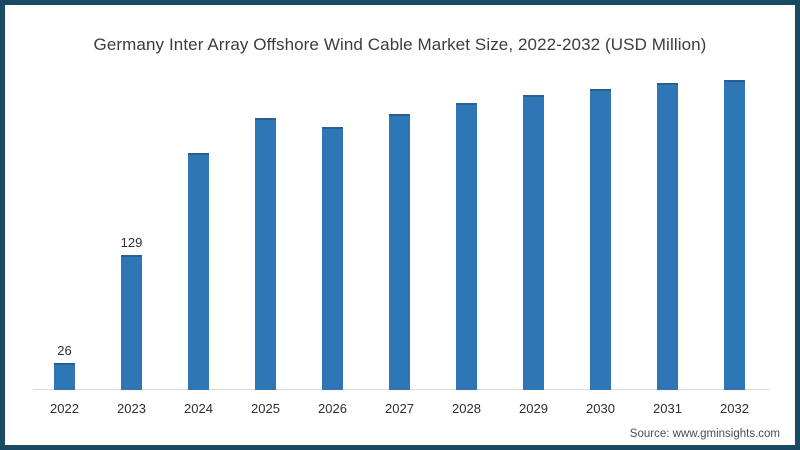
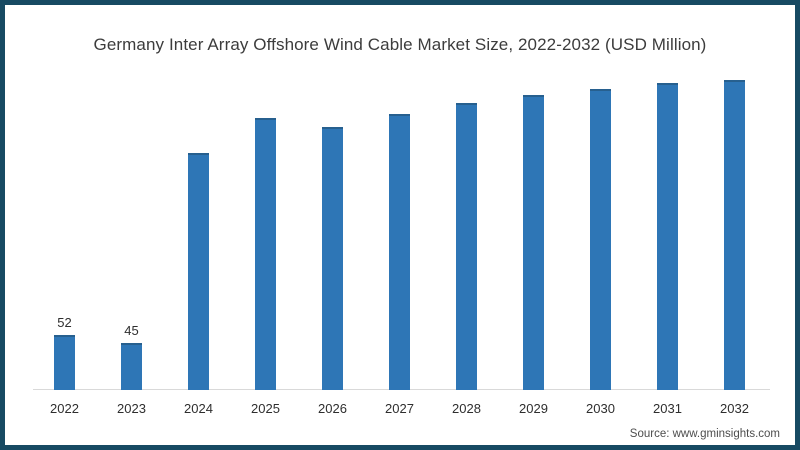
2022: 26 -> 52
2023: 129 -> 45
